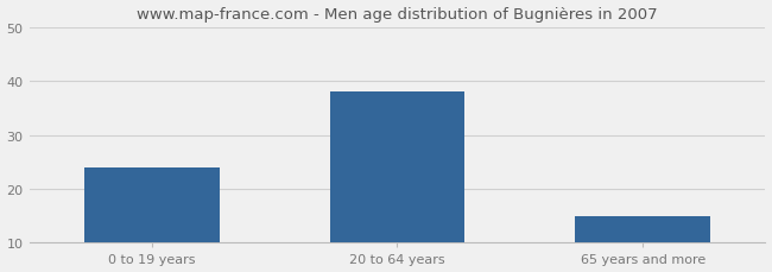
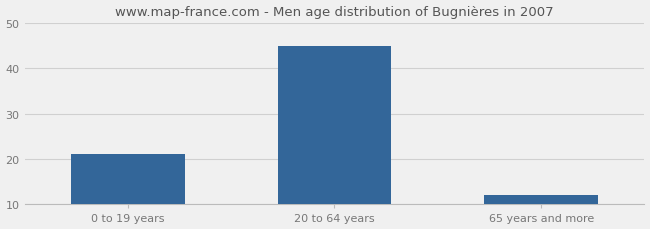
0 to 19 years: 24 -> 21
20 to 64 years: 38 -> 45
65 years and more: 15 -> 12
